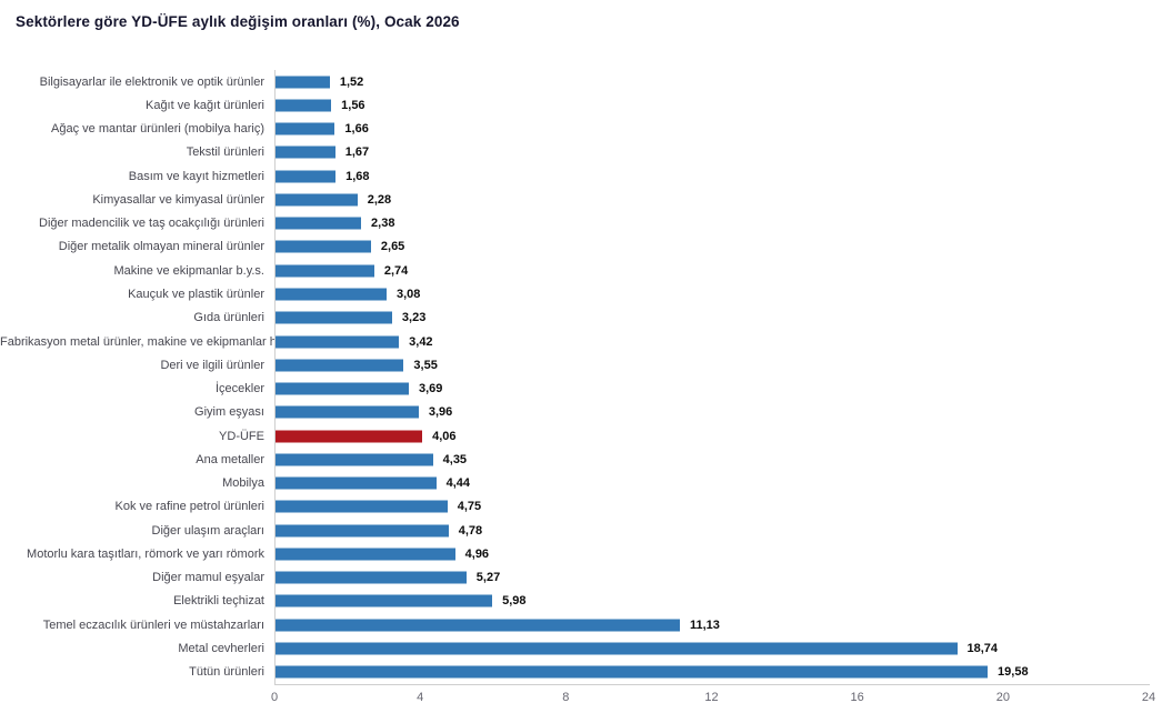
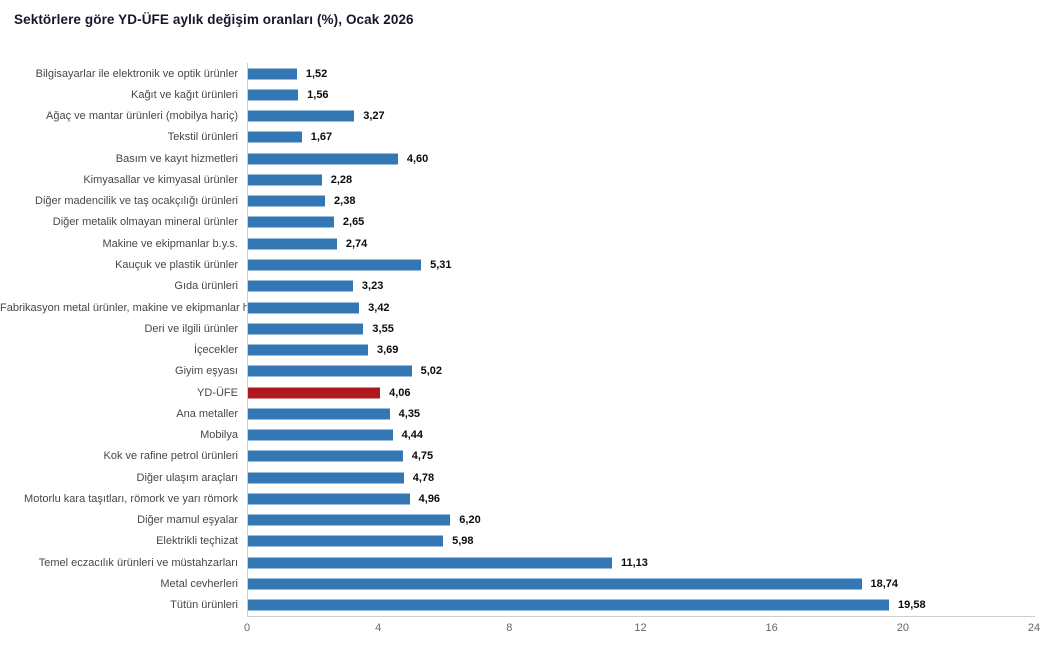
Ağaç ve mantar ürünleri (mobilya hariç): 1,66 -> 3,27
Basım ve kayıt hizmetleri: 1,68 -> 4,60
Kauçuk ve plastik ürünler: 3,08 -> 5,31
Giyim eşyası: 3,96 -> 5,02
Diğer mamul eşyalar: 5,27 -> 6,20
